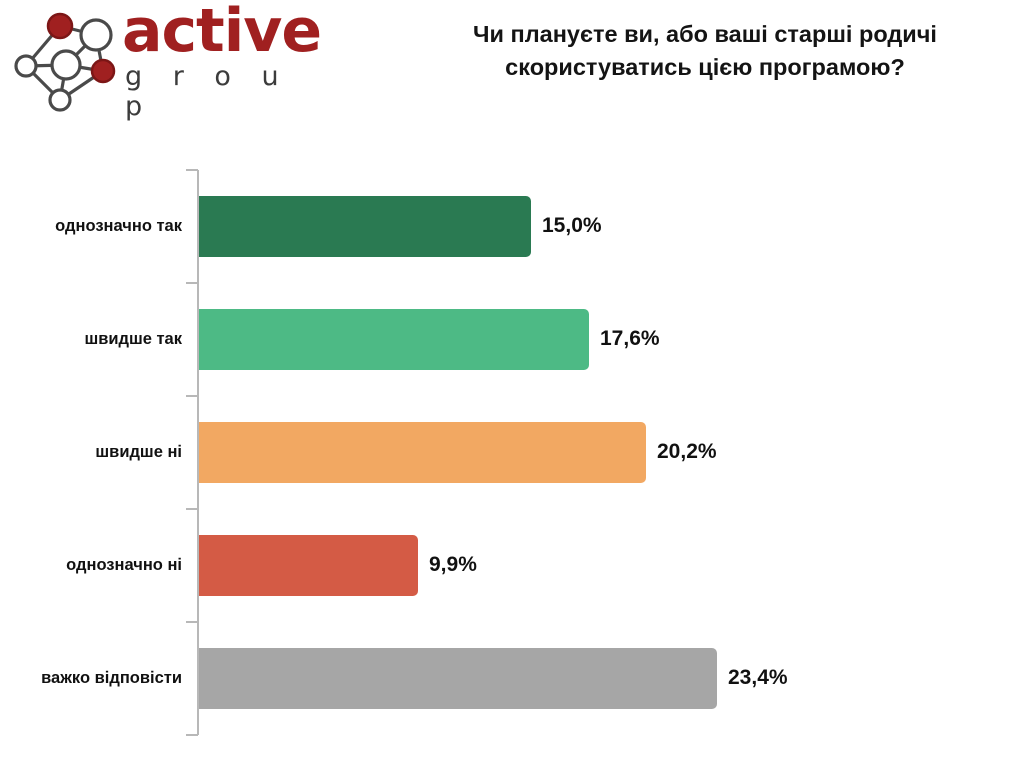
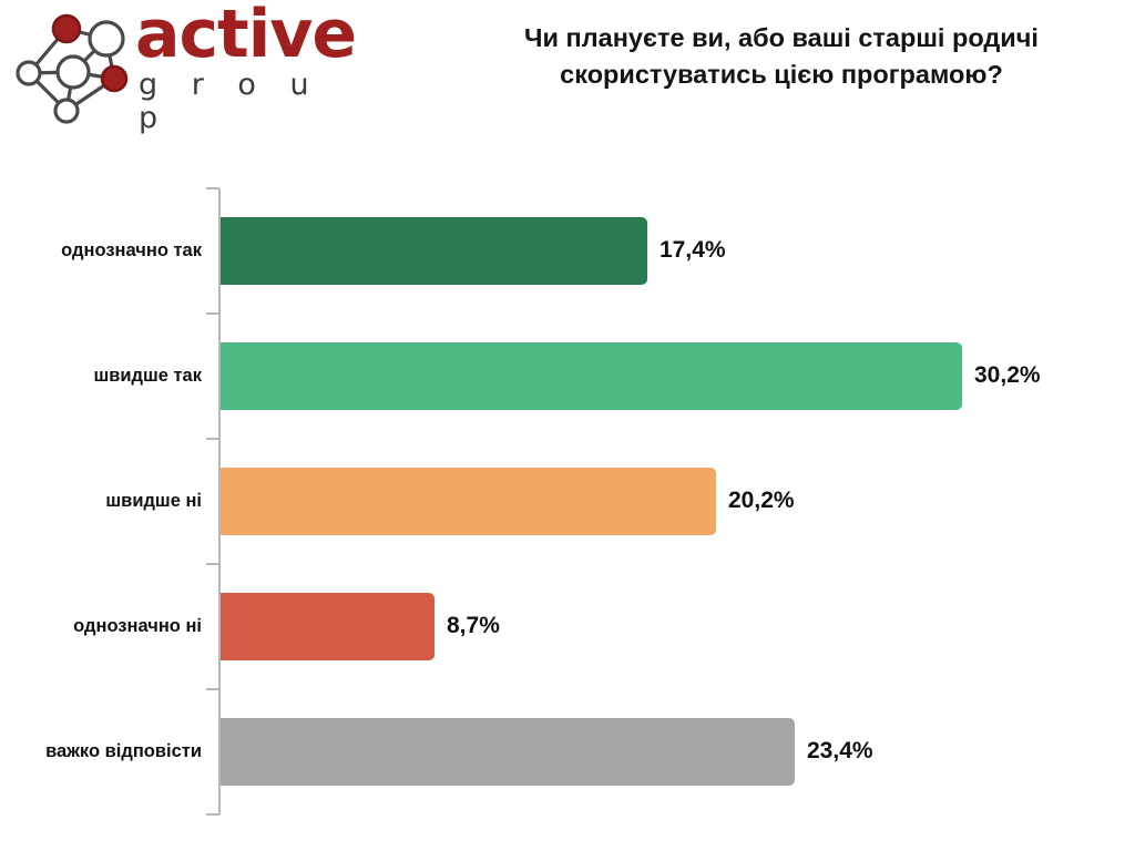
однозначно так: 15,0% -> 17,4%
швидше так: 17,6% -> 30,2%
однозначно ні: 9,9% -> 8,7%
